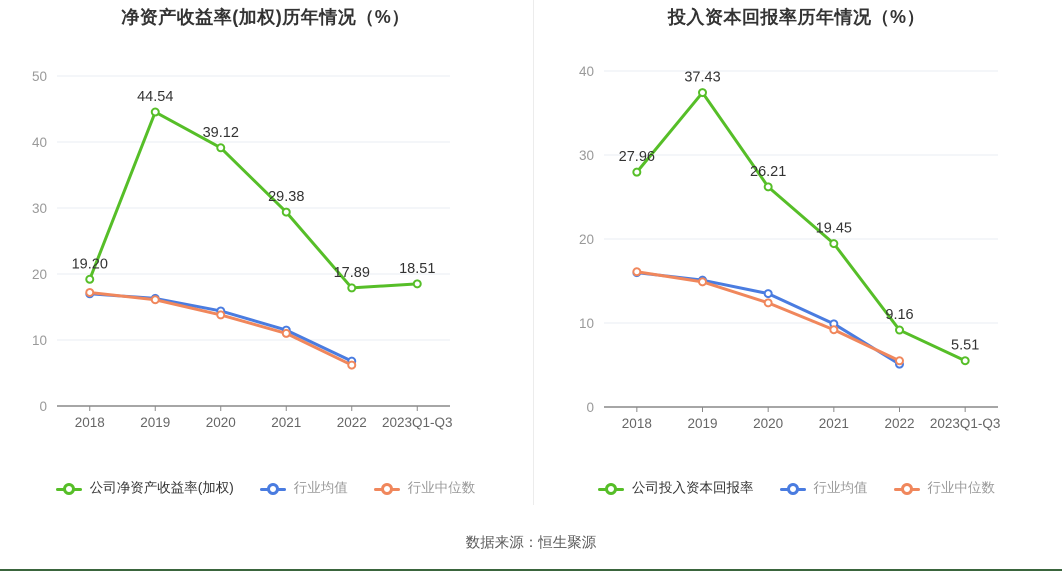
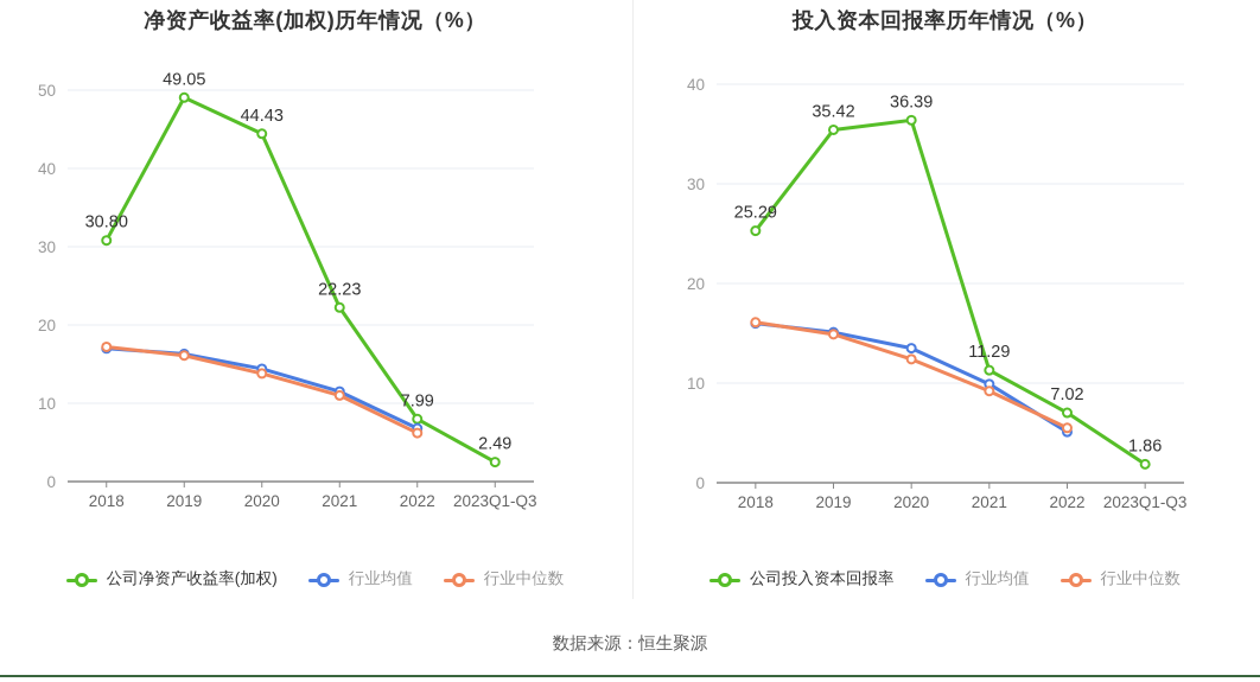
净资产收益率(加权)历年情况（%）/公司净资产收益率(加权)/2018: 19.20 -> 30.80
净资产收益率(加权)历年情况（%）/公司净资产收益率(加权)/2019: 44.54 -> 49.05
净资产收益率(加权)历年情况（%）/公司净资产收益率(加权)/2020: 39.12 -> 44.43
净资产收益率(加权)历年情况（%）/公司净资产收益率(加权)/2021: 29.38 -> 22.23
净资产收益率(加权)历年情况（%）/公司净资产收益率(加权)/2022: 17.89 -> 7.99
净资产收益率(加权)历年情况（%）/公司净资产收益率(加权)/2023Q1-Q3: 18.51 -> 2.49
投入资本回报率历年情况（%）/公司投入资本回报率/2018: 27.96 -> 25.29
投入资本回报率历年情况（%）/公司投入资本回报率/2019: 37.43 -> 35.42
投入资本回报率历年情况（%）/公司投入资本回报率/2020: 26.21 -> 36.39
投入资本回报率历年情况（%）/公司投入资本回报率/2021: 19.45 -> 11.29
投入资本回报率历年情况（%）/公司投入资本回报率/2022: 9.16 -> 7.02
投入资本回报率历年情况（%）/公司投入资本回报率/2023Q1-Q3: 5.51 -> 1.86
